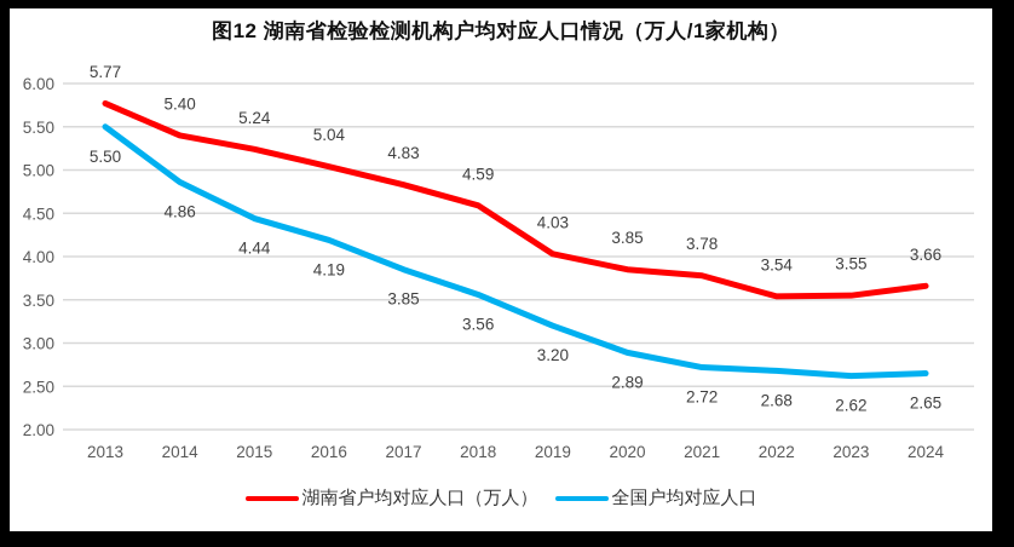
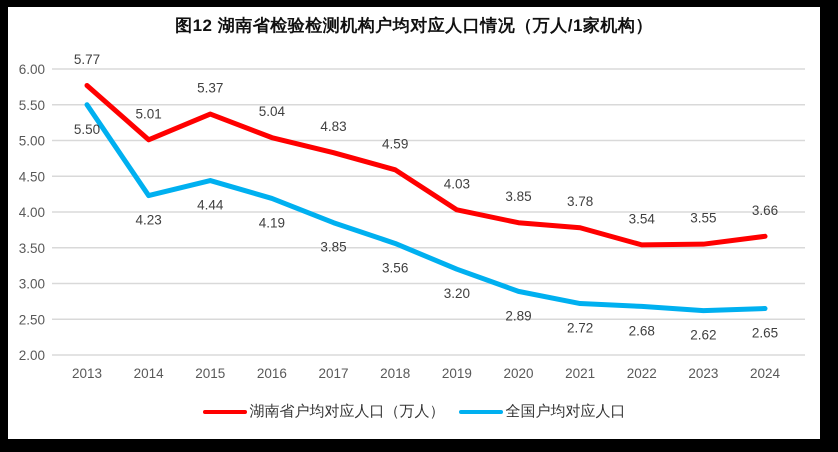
湖南省户均对应人口（万人）/2014: 5.40 -> 5.01
全国户均对应人口/2014: 4.86 -> 4.23
湖南省户均对应人口（万人）/2015: 5.24 -> 5.37
